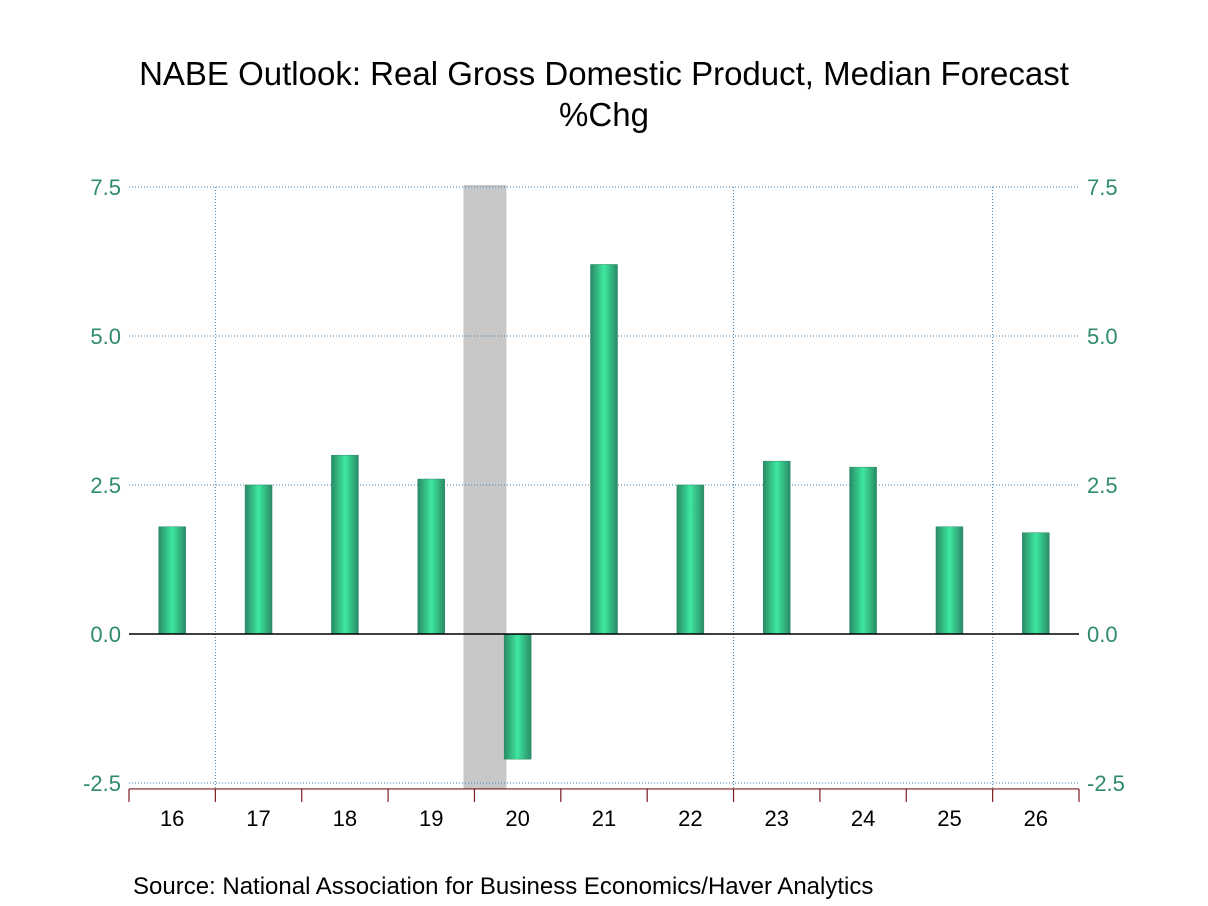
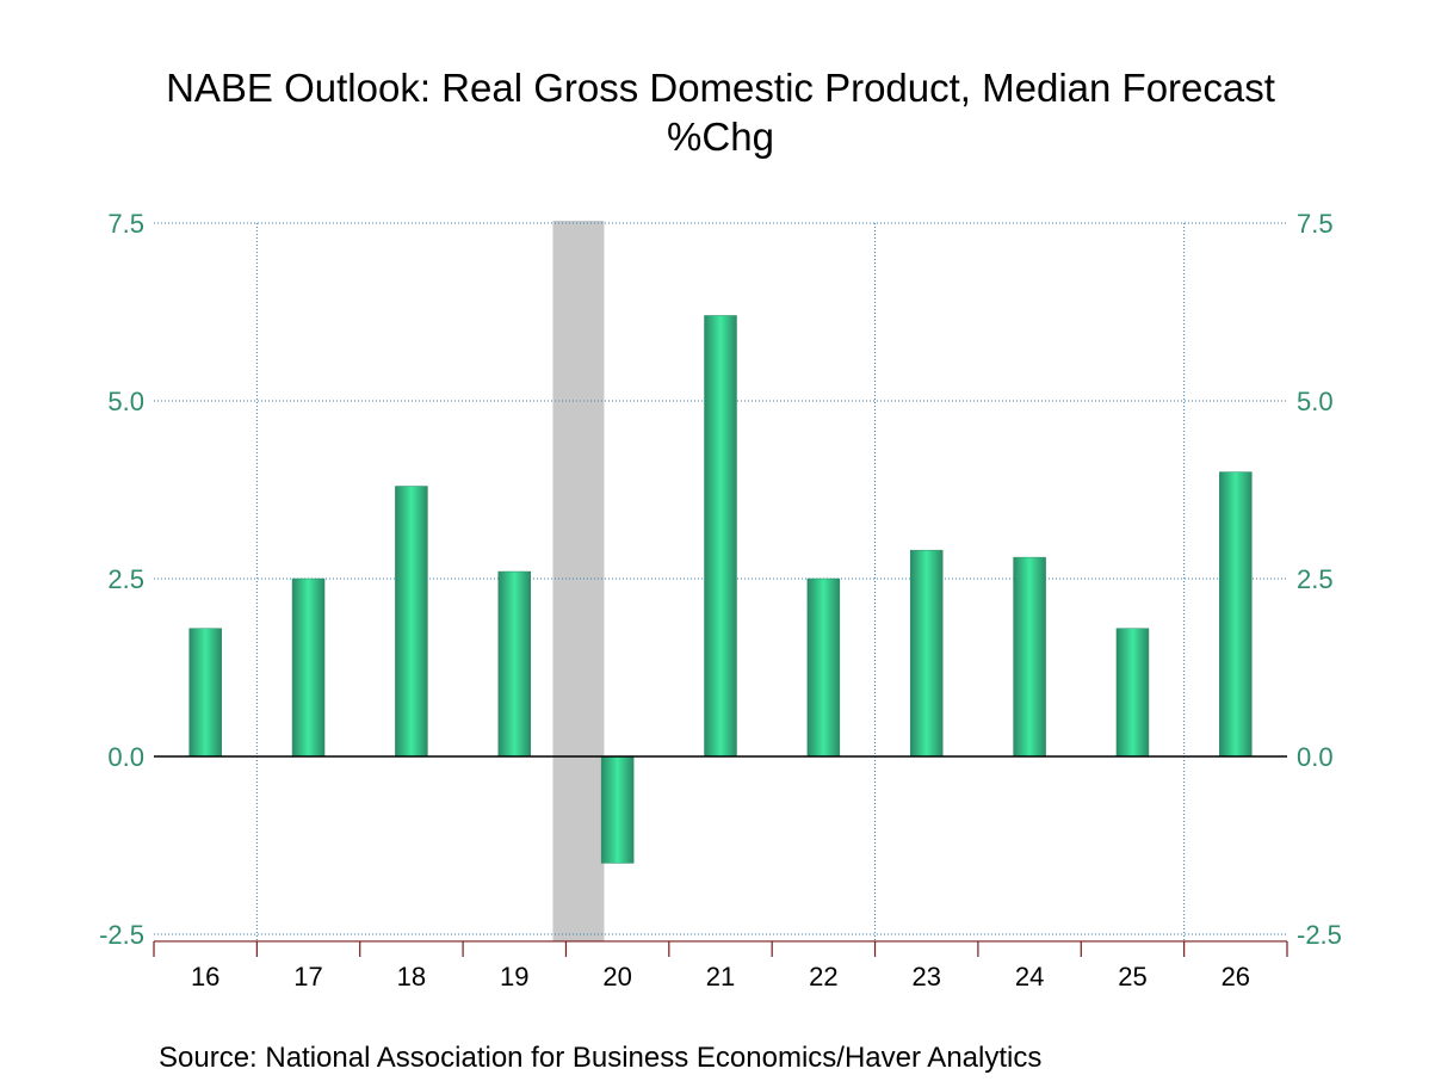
18: 3.0 -> 3.8
20: -2.1 -> -1.5
26: 1.7 -> 4.0
